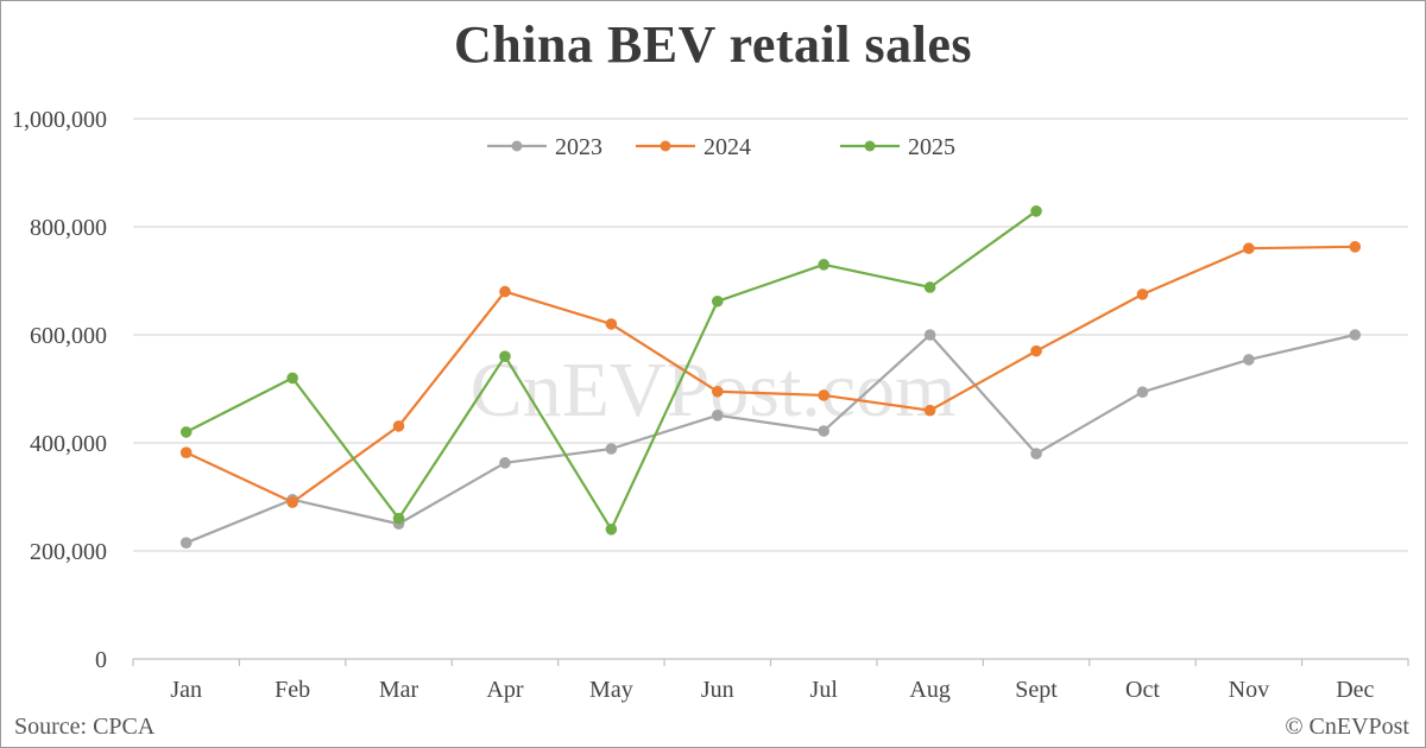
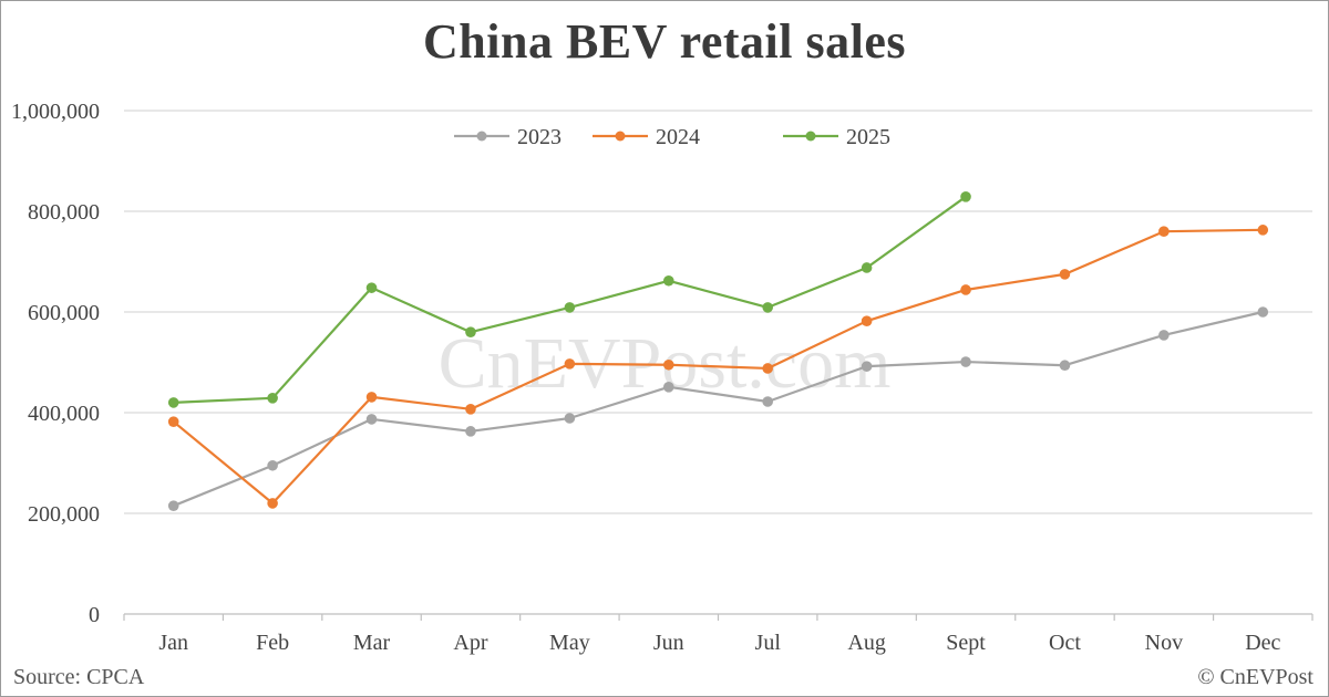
2024/Feb: 290000 -> 220000
2025/Feb: 520000 -> 430000
2023/Mar: 250000 -> 390000
2025/Mar: 260000 -> 650000
2024/Apr: 680000 -> 410000
2024/May: 620000 -> 500000
2025/May: 240000 -> 610000
2025/Jul: 730000 -> 610000
2023/Aug: 600000 -> 490000
2024/Aug: 460000 -> 580000
2023/Sept: 380000 -> 500000
2024/Sept: 570000 -> 640000
